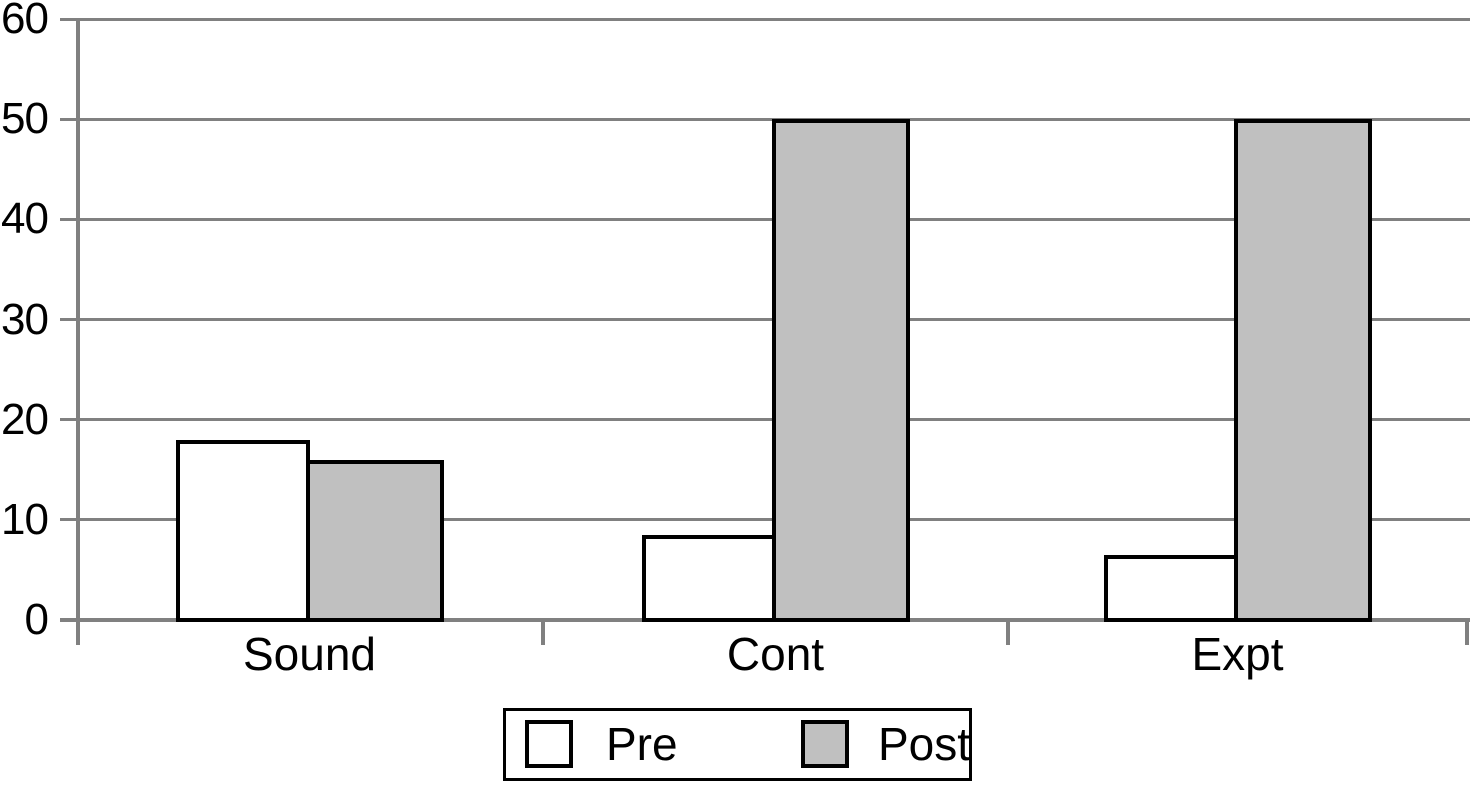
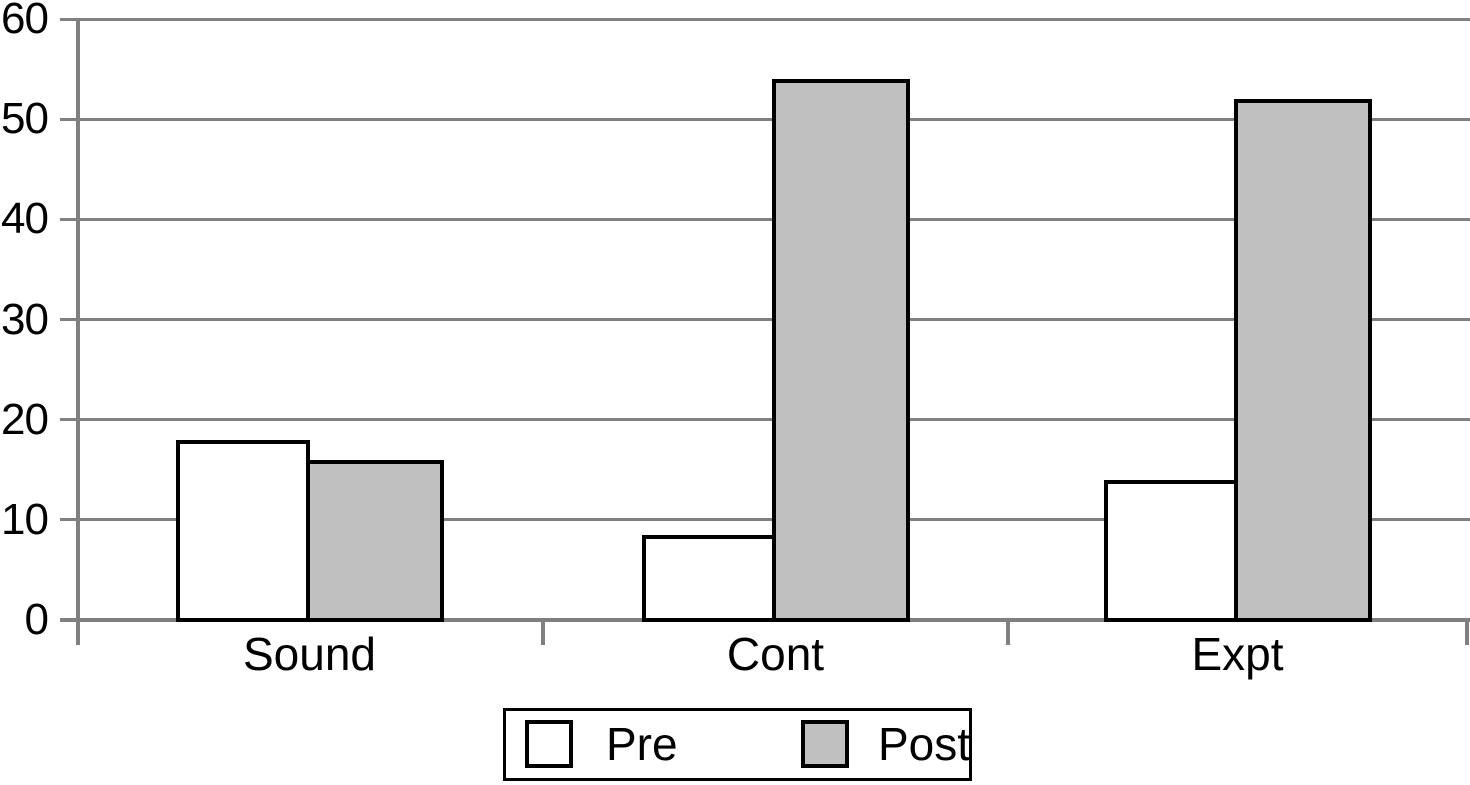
Post/Cont: 50 -> 54
Pre/Expt: 6.5 -> 14.0
Post/Expt: 50 -> 52
